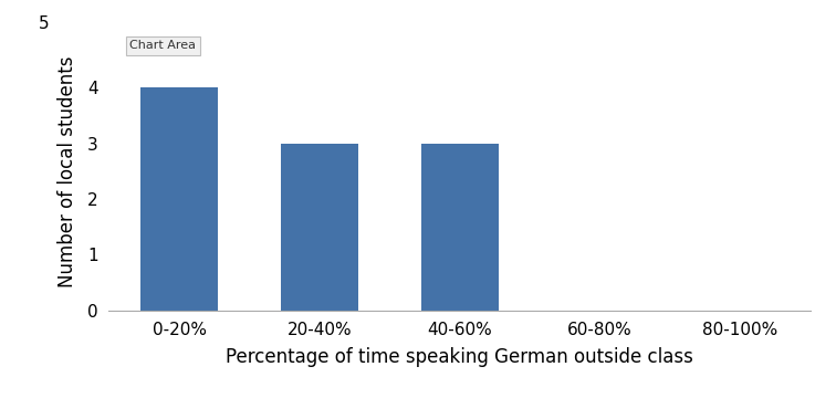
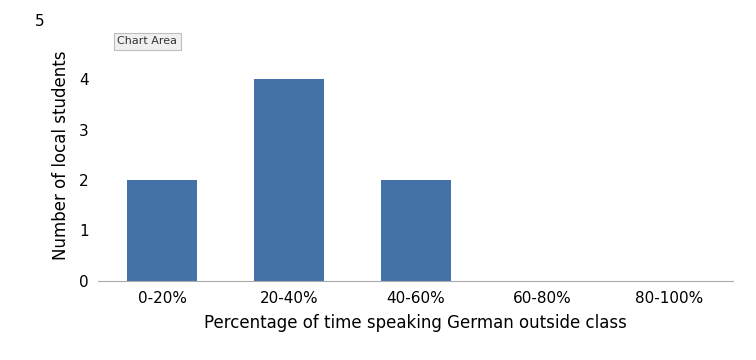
0-20%: 4 -> 2
20-40%: 3 -> 4
40-60%: 3 -> 2
